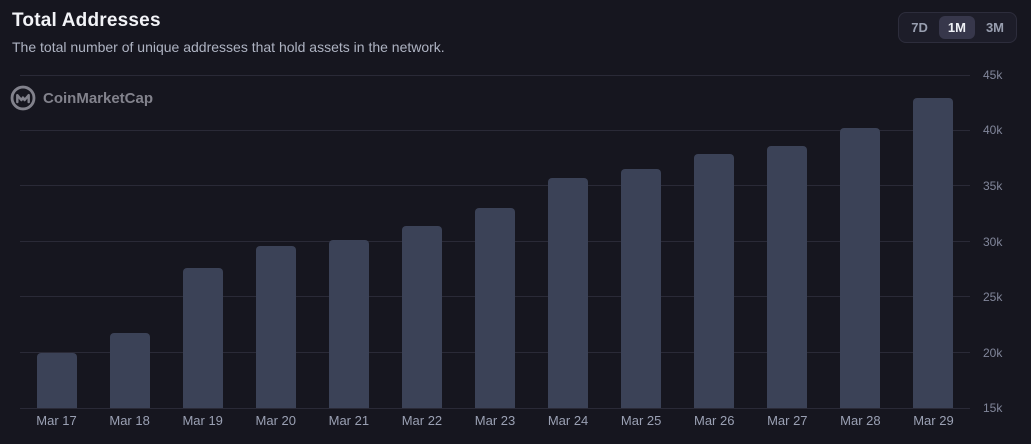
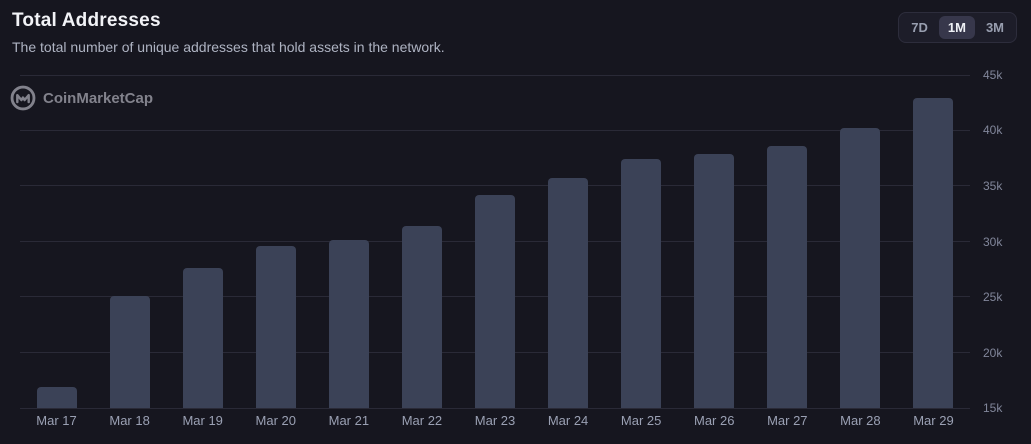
Mar 17: 20.0k -> 16.9k
Mar 18: 21.8k -> 25.1k
Mar 23: 33.0k -> 34.2k
Mar 25: 36.5k -> 37.4k
